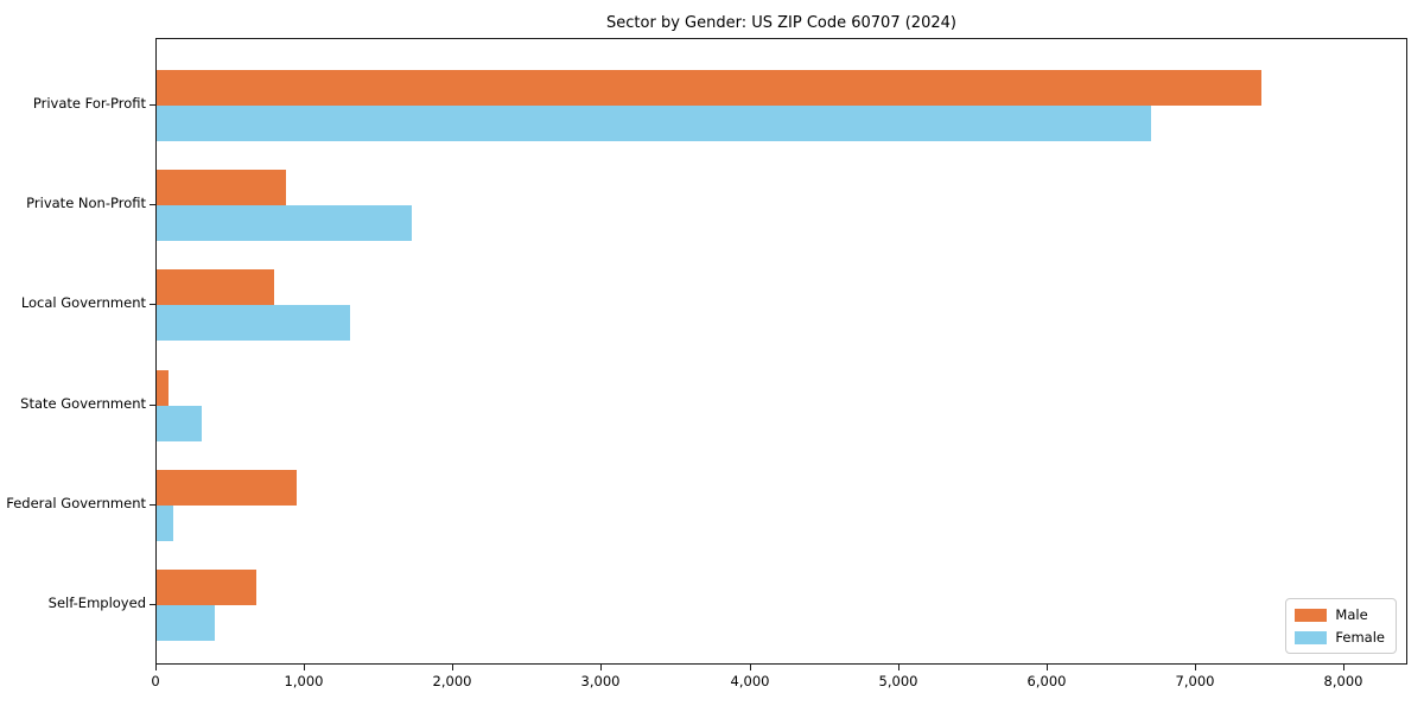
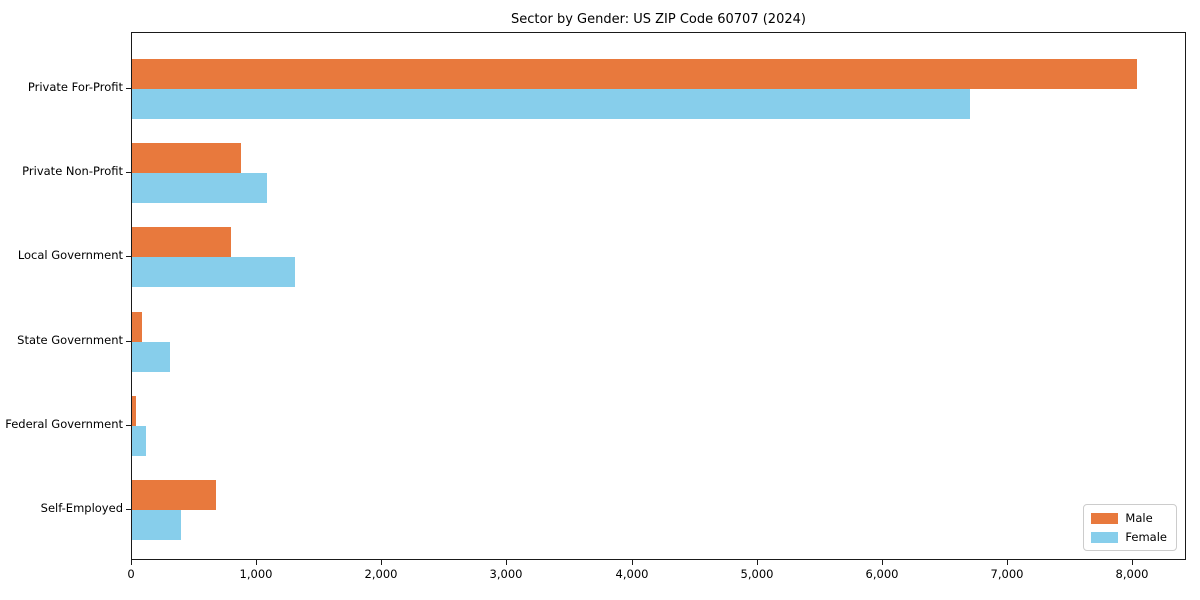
Male/Private For-Profit: 7440 -> 8030
Female/Private Non-Profit: 1720 -> 1080
Male/Federal Government: 940 -> 40
